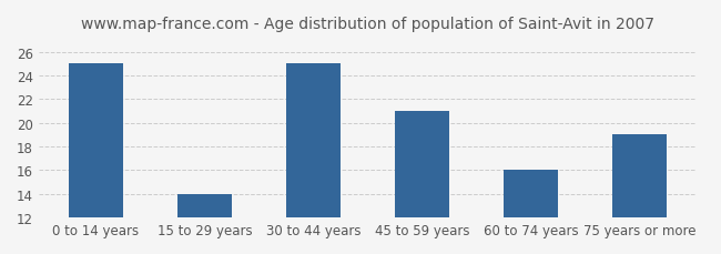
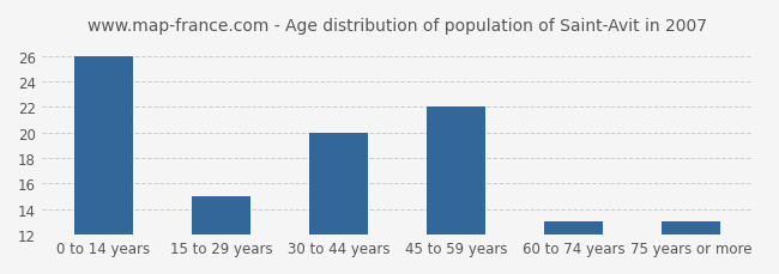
0 to 14 years: 25 -> 26
15 to 29 years: 14 -> 15
30 to 44 years: 25 -> 20
45 to 59 years: 21 -> 22
60 to 74 years: 16 -> 13
75 years or more: 19 -> 13
